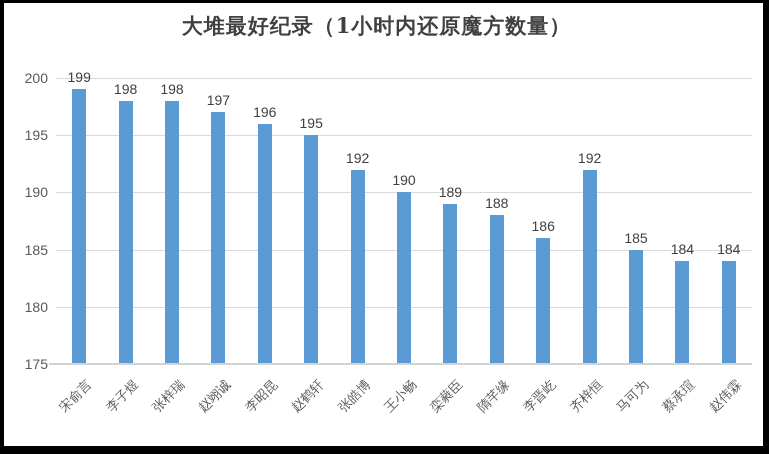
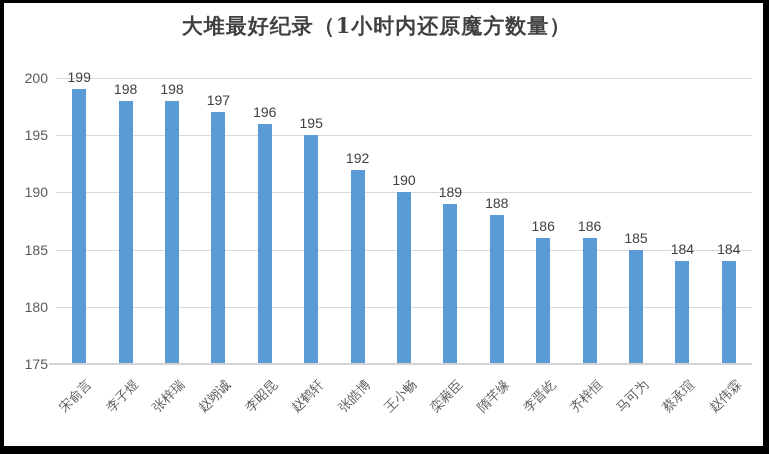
齐梓恒: 192 -> 186
